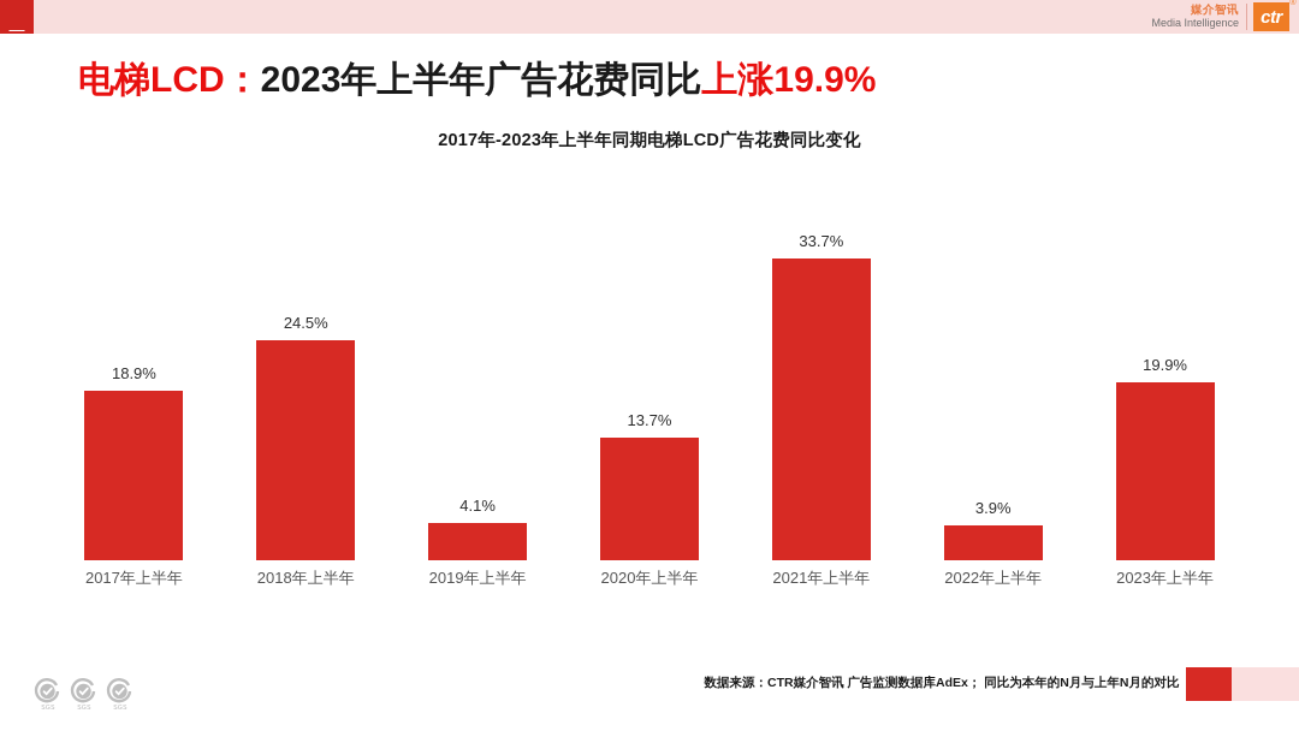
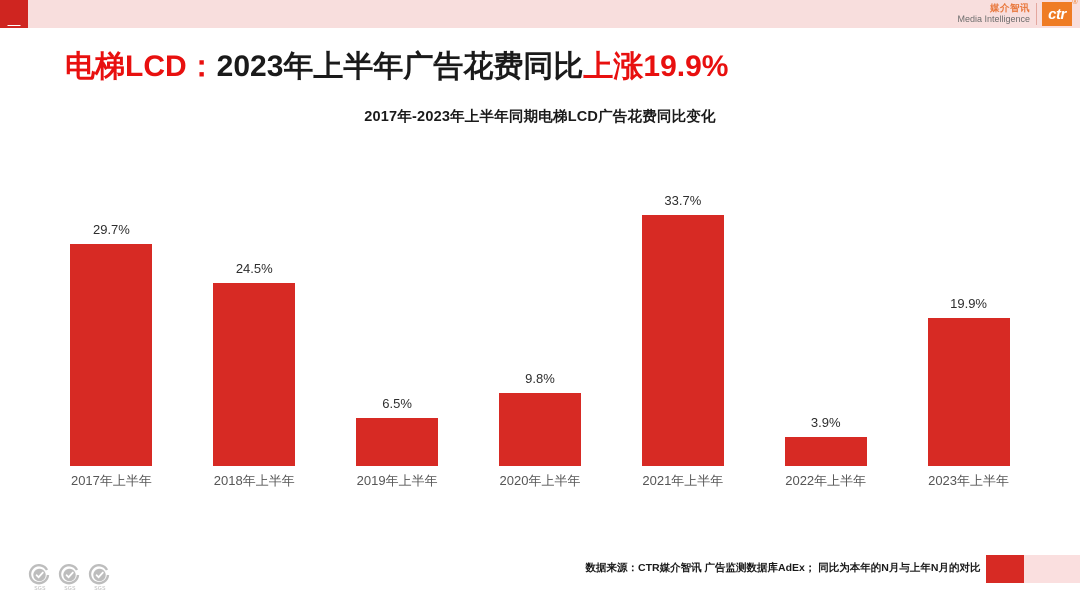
2017年上半年: 18.9% -> 29.7%
2019年上半年: 4.1% -> 6.5%
2020年上半年: 13.7% -> 9.8%
